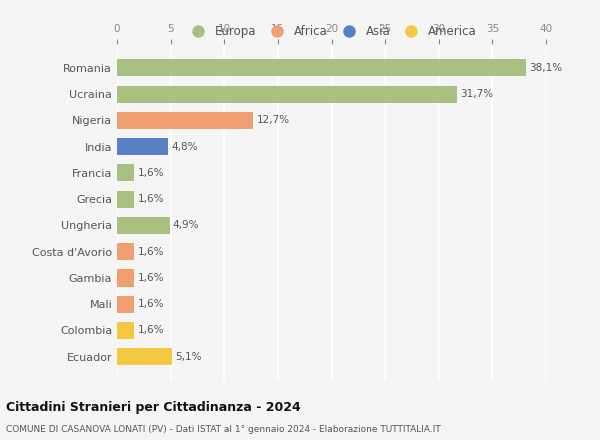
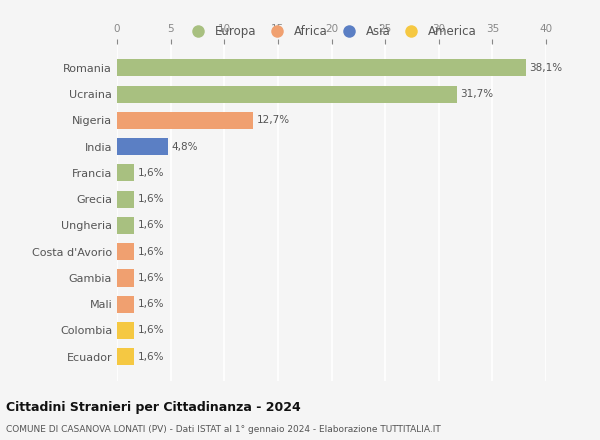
Ungheria: 4,9% -> 1,6%
Ecuador: 5,1% -> 1,6%
